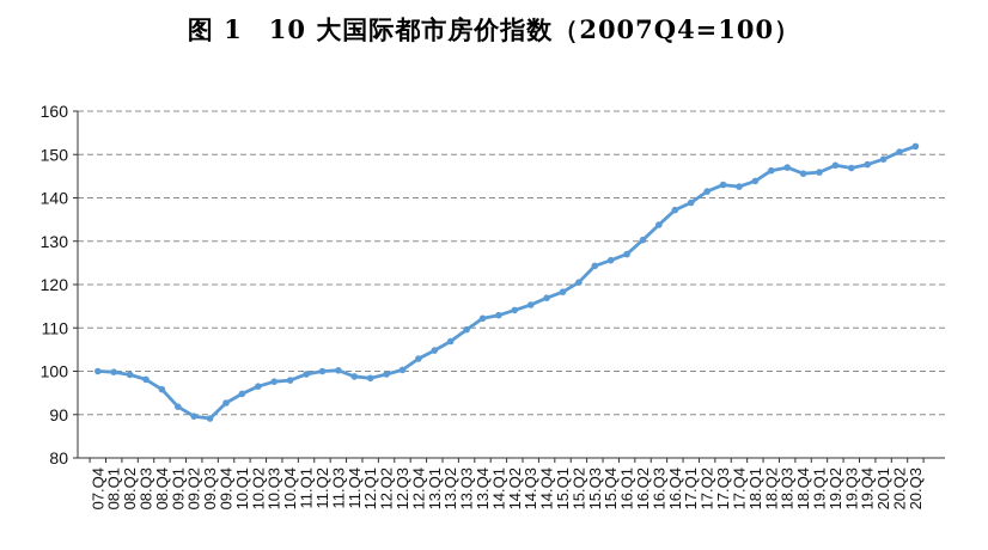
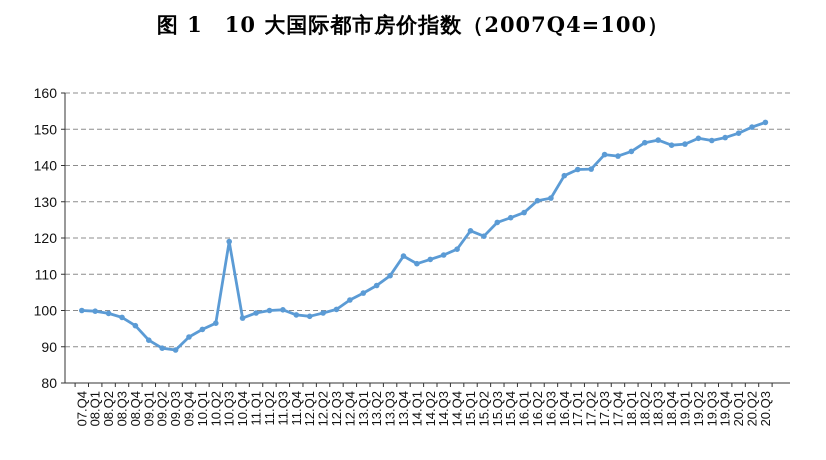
10.Q3: 98 -> 119
13.Q4: 112 -> 115
15.Q1: 118 -> 122
16.Q3: 134 -> 131
17.Q2: 142 -> 139
